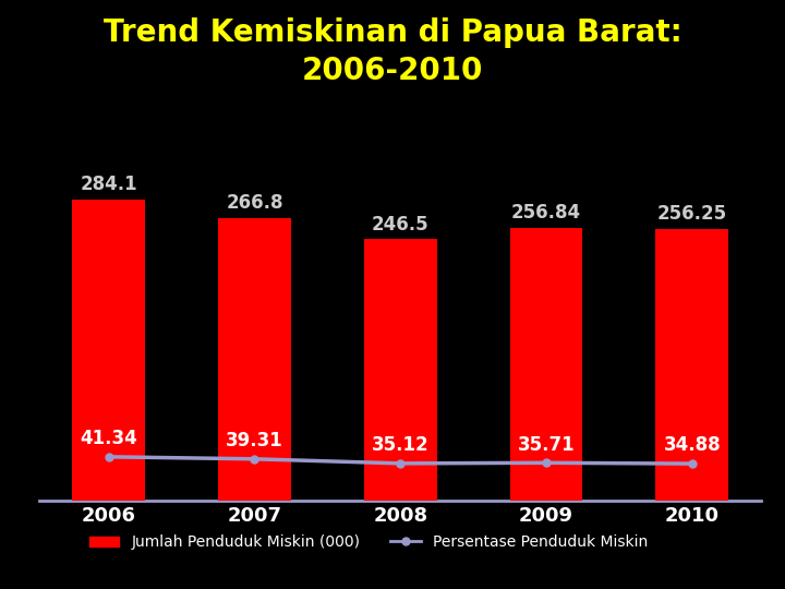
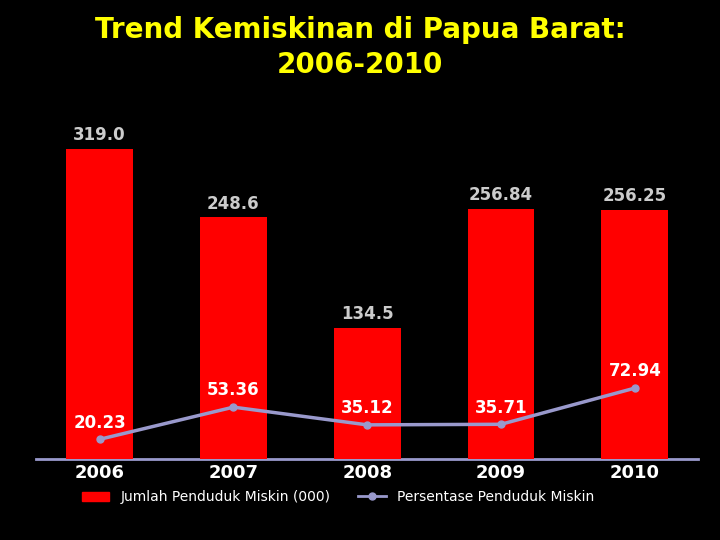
Jumlah Penduduk Miskin (000)/2006: 284.1 -> 319.0
Persentase Penduduk Miskin/2006: 41.34 -> 20.23
Jumlah Penduduk Miskin (000)/2007: 266.8 -> 248.6
Persentase Penduduk Miskin/2007: 39.31 -> 53.36
Jumlah Penduduk Miskin (000)/2008: 246.5 -> 134.5
Persentase Penduduk Miskin/2010: 34.88 -> 72.94
